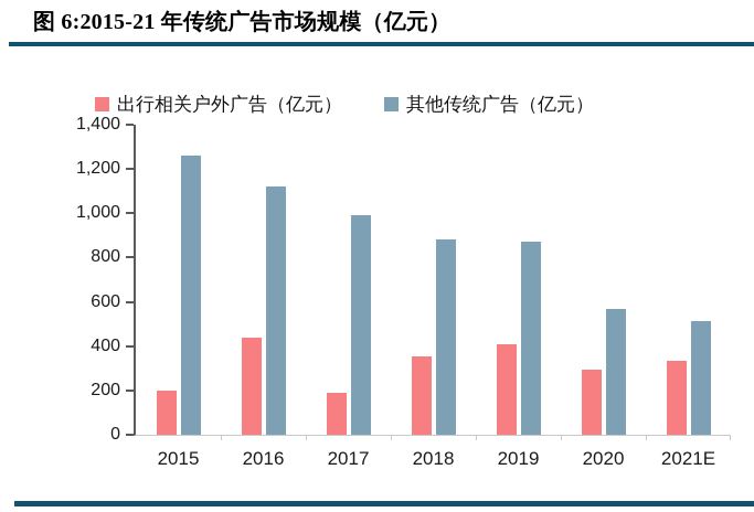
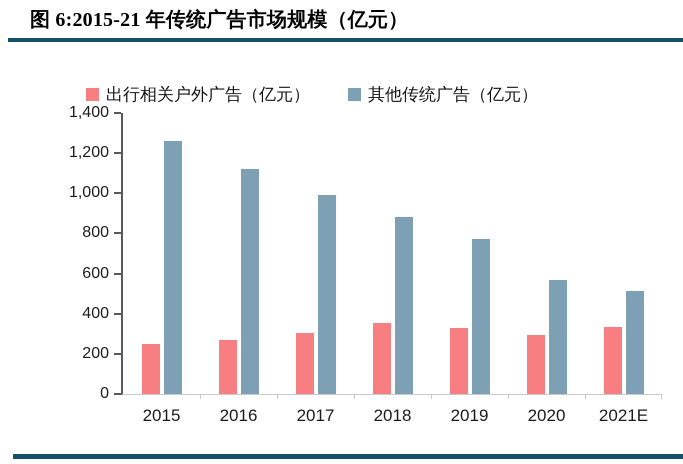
出行相关户外广告（亿元）/2015: 200 -> 250
出行相关户外广告（亿元）/2016: 440 -> 270
出行相关户外广告（亿元）/2017: 190 -> 300
出行相关户外广告（亿元）/2019: 410 -> 330
其他传统广告（亿元）/2019: 870 -> 770
